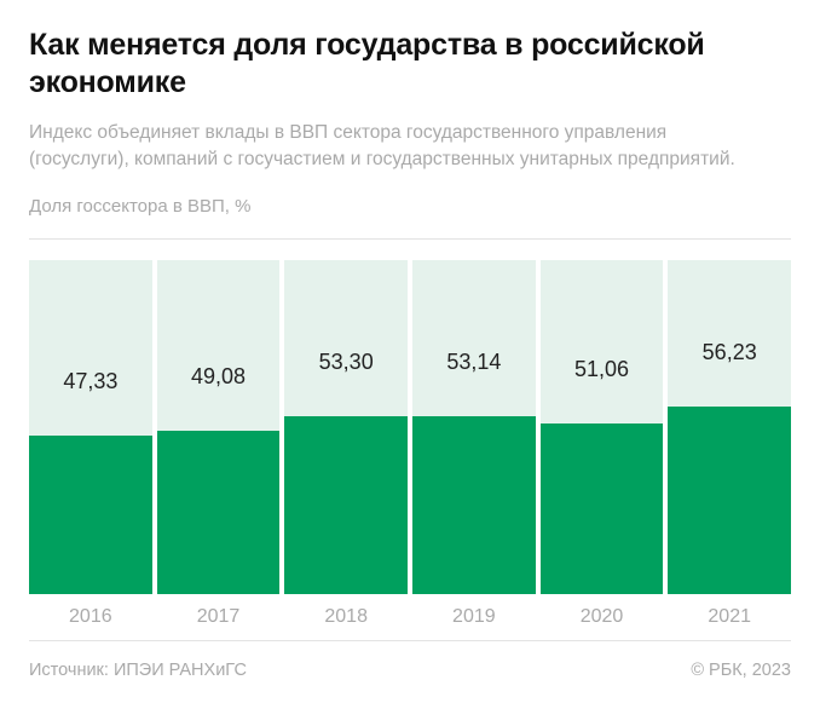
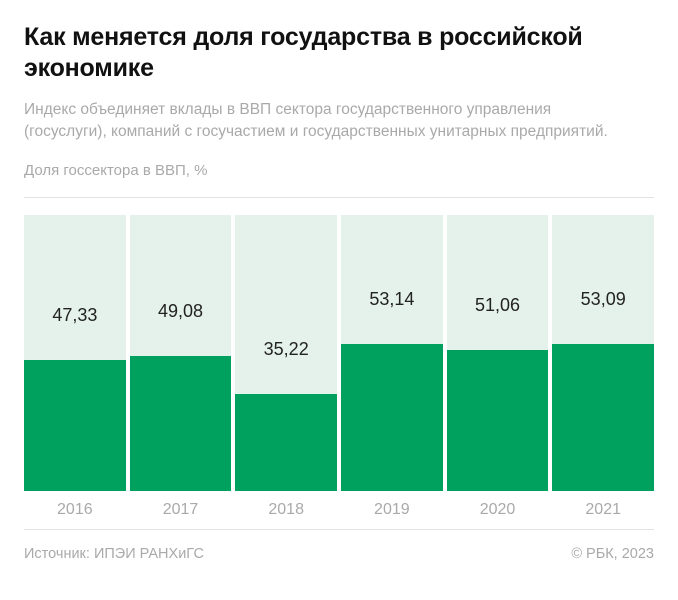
2018: 53,30 -> 35,22
2021: 56,23 -> 53,09
